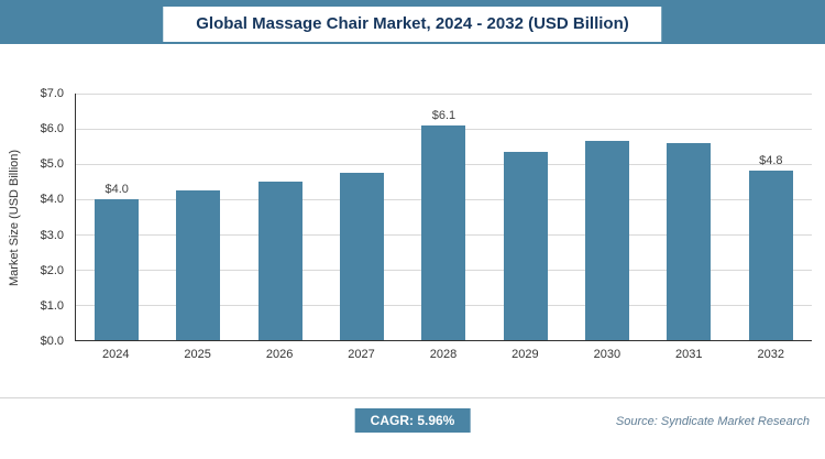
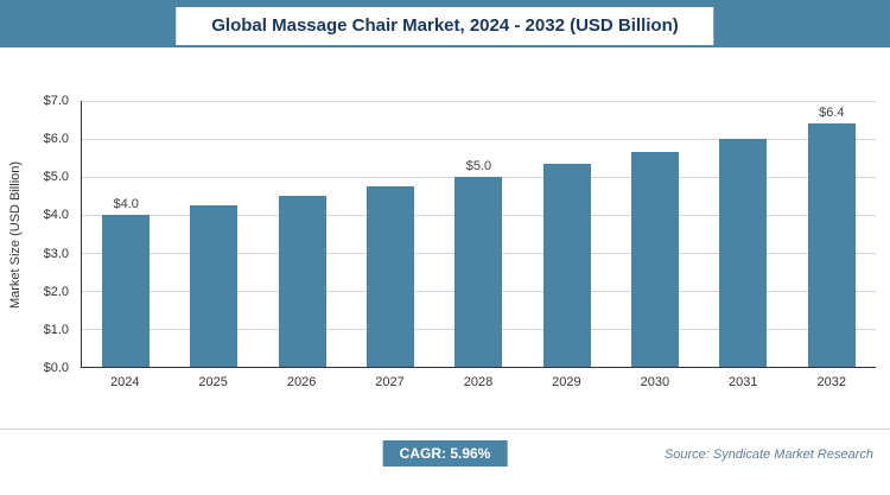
2028: $6.1 -> $5.0
2031: $5.6 -> $6.0
2032: $4.8 -> $6.4
